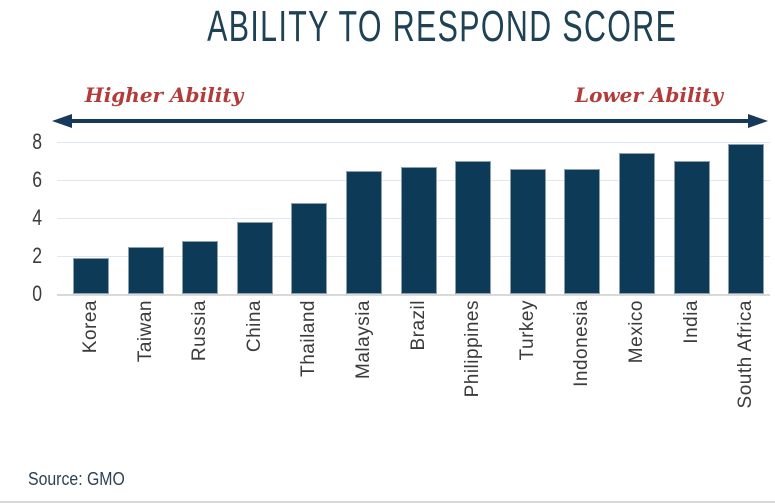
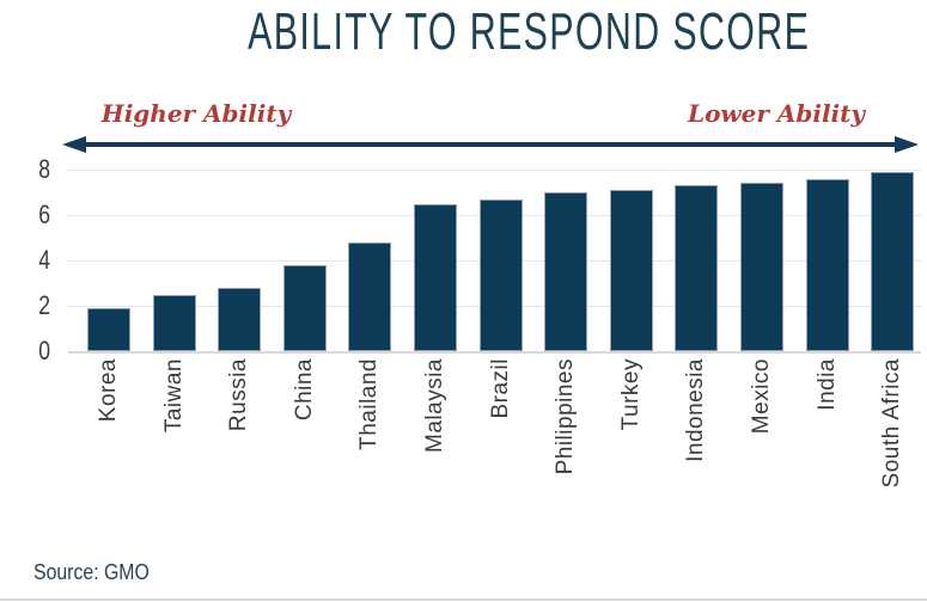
Turkey: 6.6 -> 7.1
Indonesia: 6.6 -> 7.3
India: 7.0 -> 7.6
